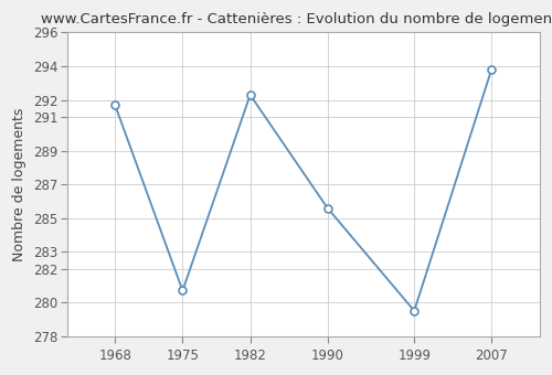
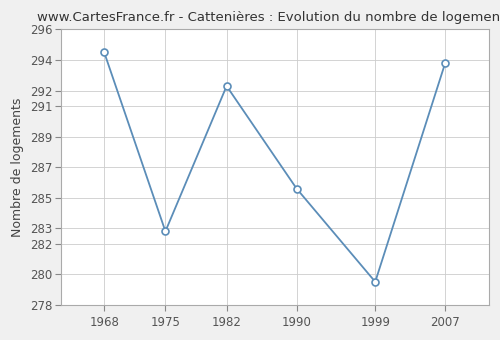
1968: 291.7 -> 294.5
1975: 280.7 -> 282.8
